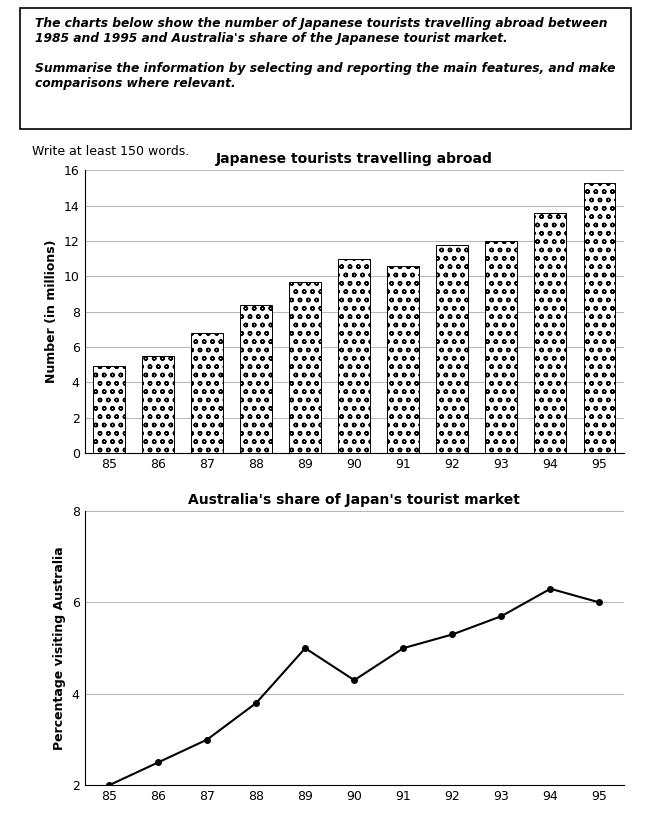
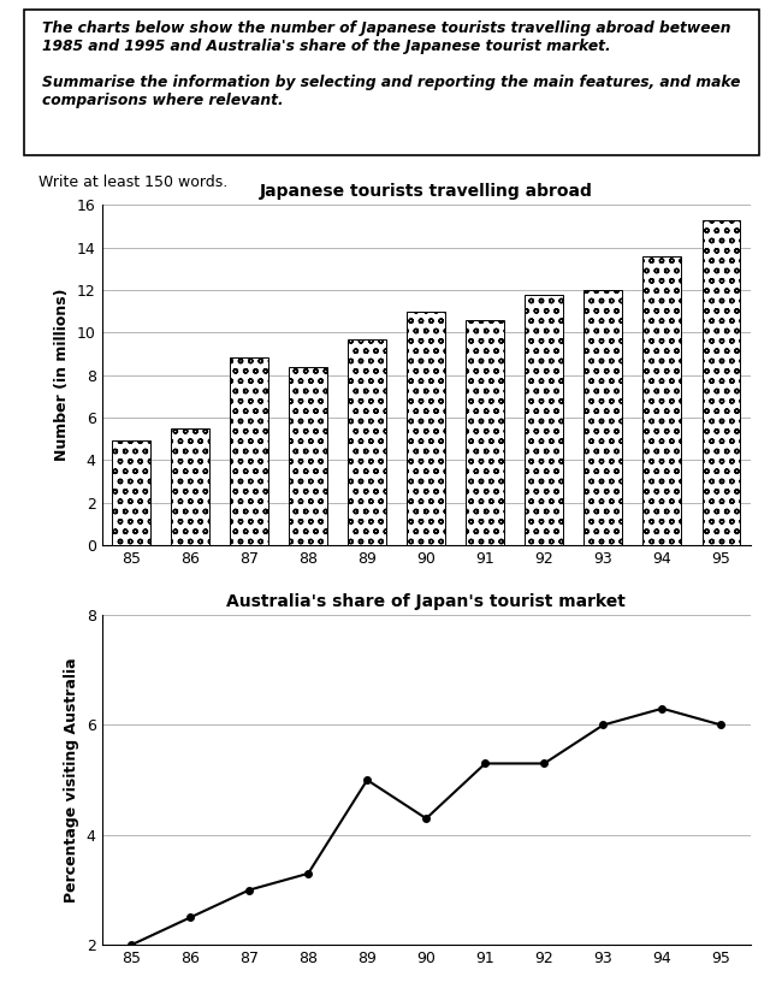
Japanese tourists travelling abroad/87: 6.8 -> 8.8
Australia's share of Japan's tourist market/88: 3.8 -> 3.3
Australia's share of Japan's tourist market/91: 5.0 -> 5.3
Australia's share of Japan's tourist market/93: 5.7 -> 6.0
